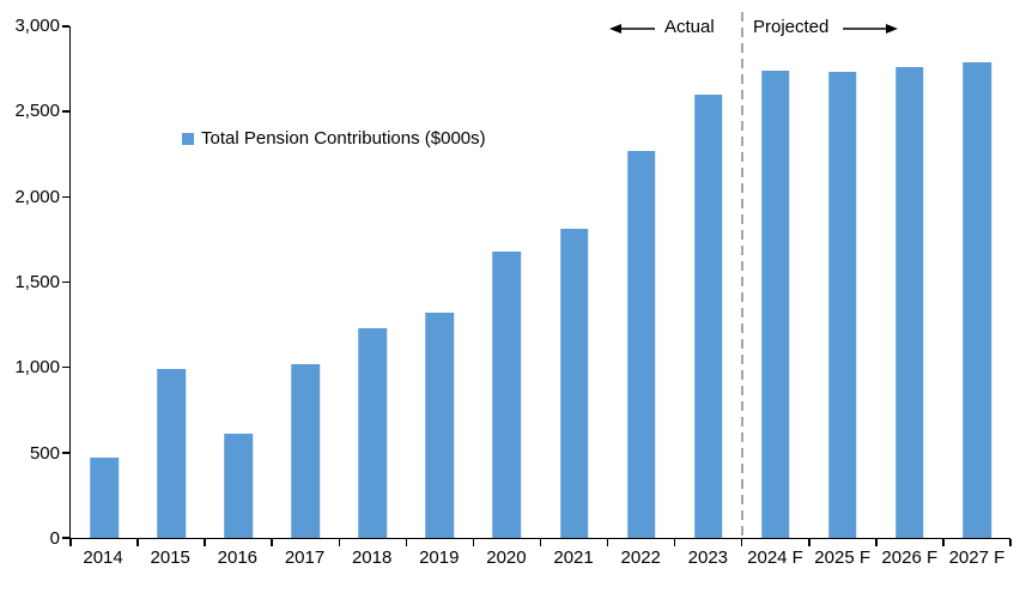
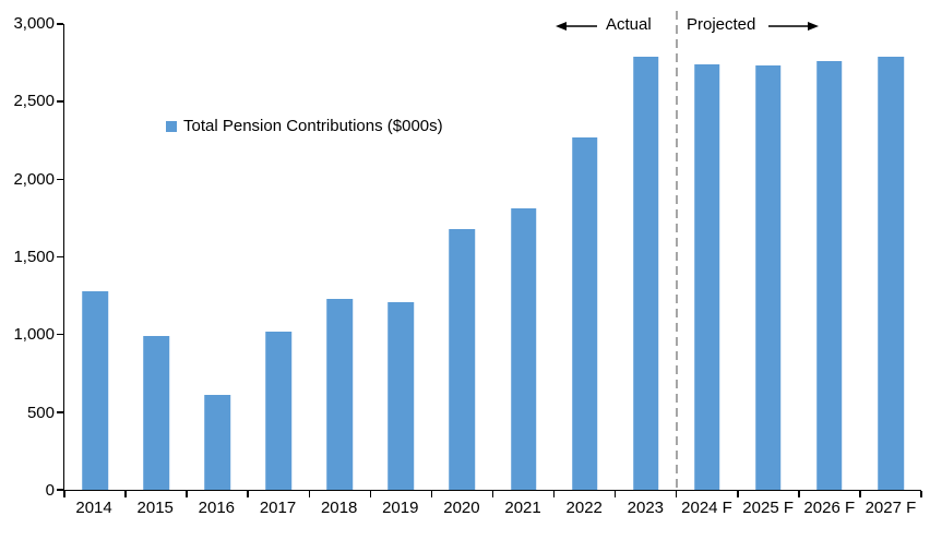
2014: 470 -> 1280
2019: 1320 -> 1210
2023: 2600 -> 2790
